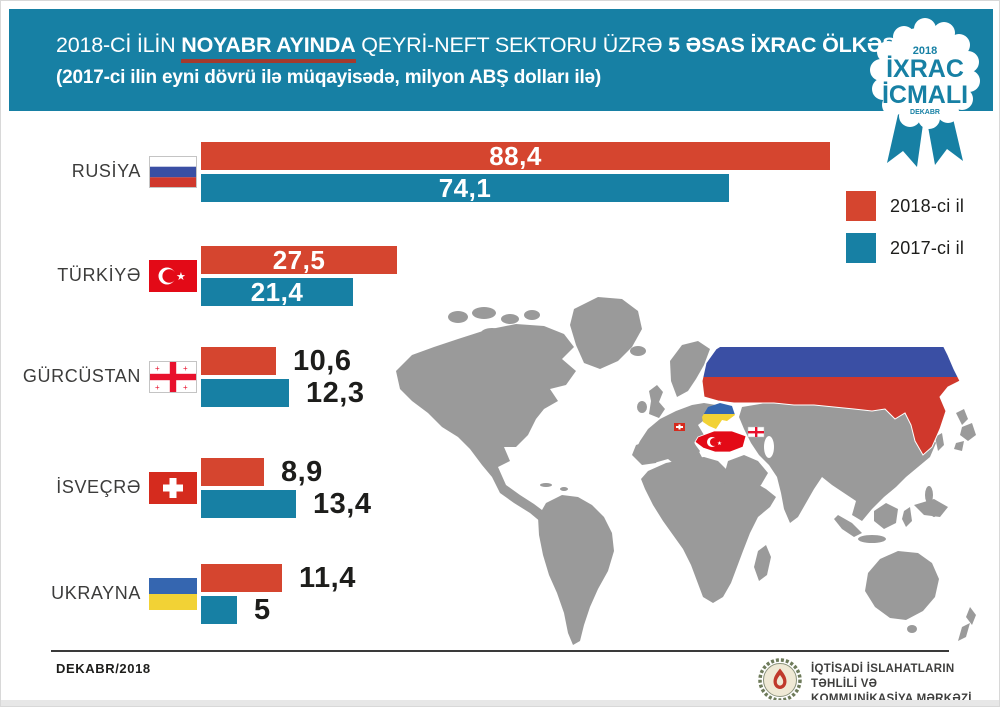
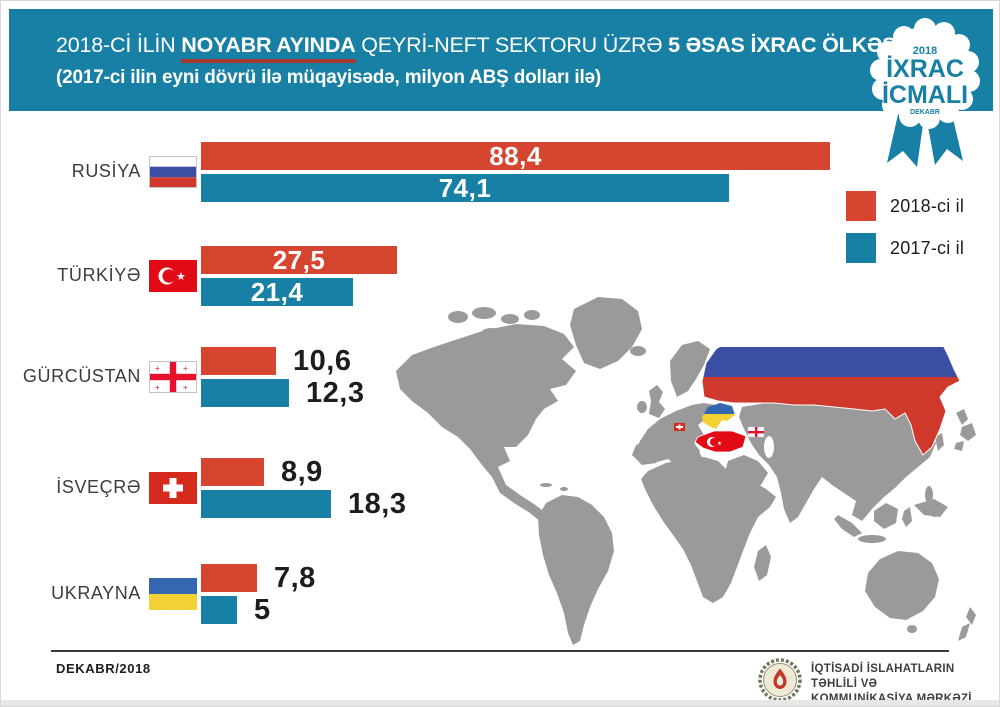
2017-ci il/İSVEÇRƏ: 13,4 -> 18,3
2018-ci il/UKRAYNA: 11,4 -> 7,8
